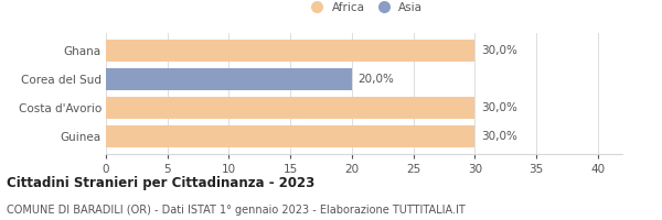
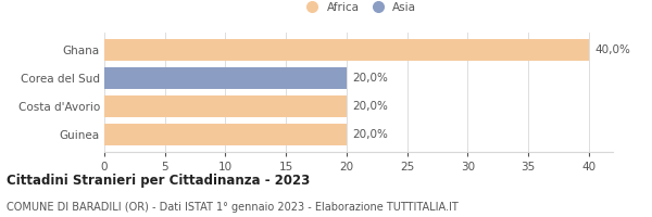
Ghana: 30,0% -> 40,0%
Costa d'Avorio: 30,0% -> 20,0%
Guinea: 30,0% -> 20,0%
